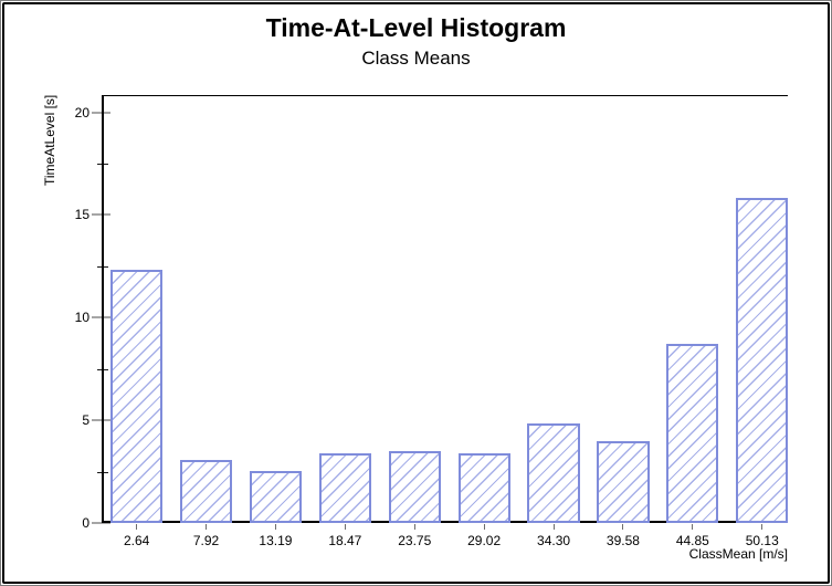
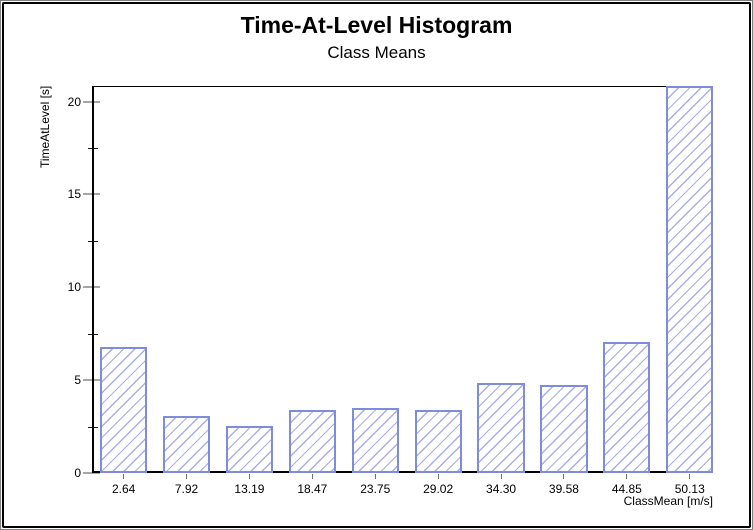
2.64: 12.2 -> 6.7
39.58: 3.9 -> 4.7
44.85: 8.6 -> 7.0
50.13: 15.7 -> 20.8
